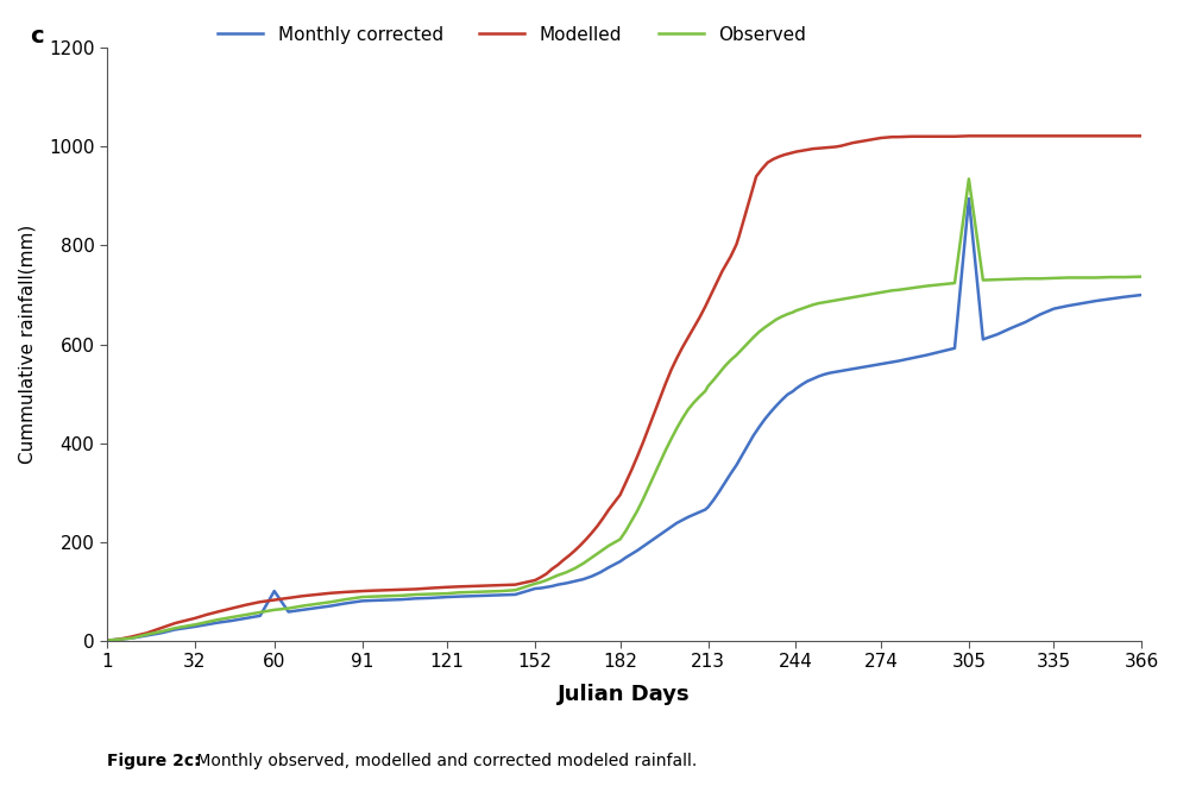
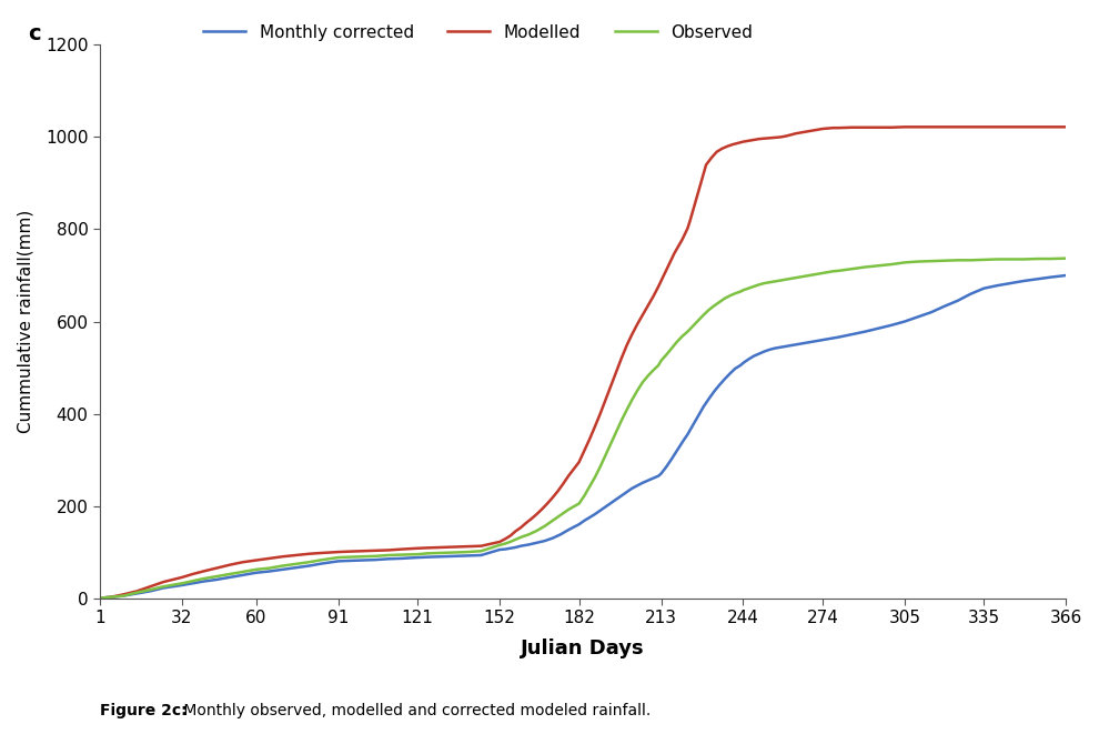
Monthly corrected/60: 100 -> 55
Monthly corrected/305: 895 -> 600
Observed/305: 935 -> 728
